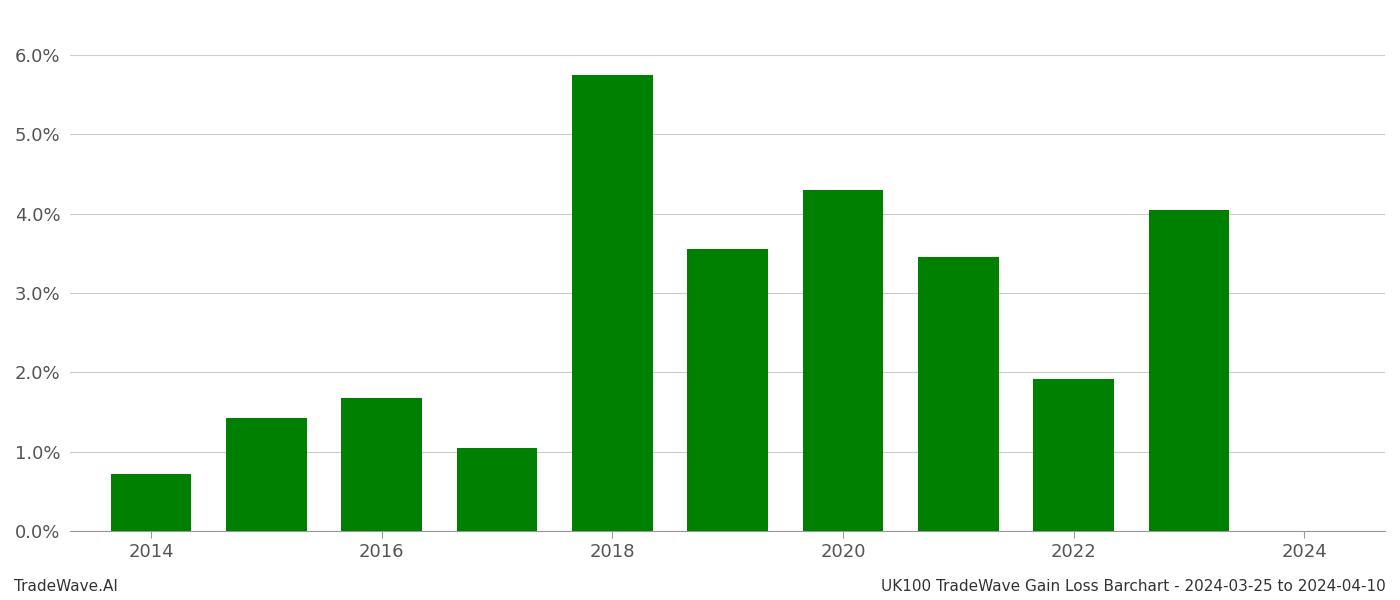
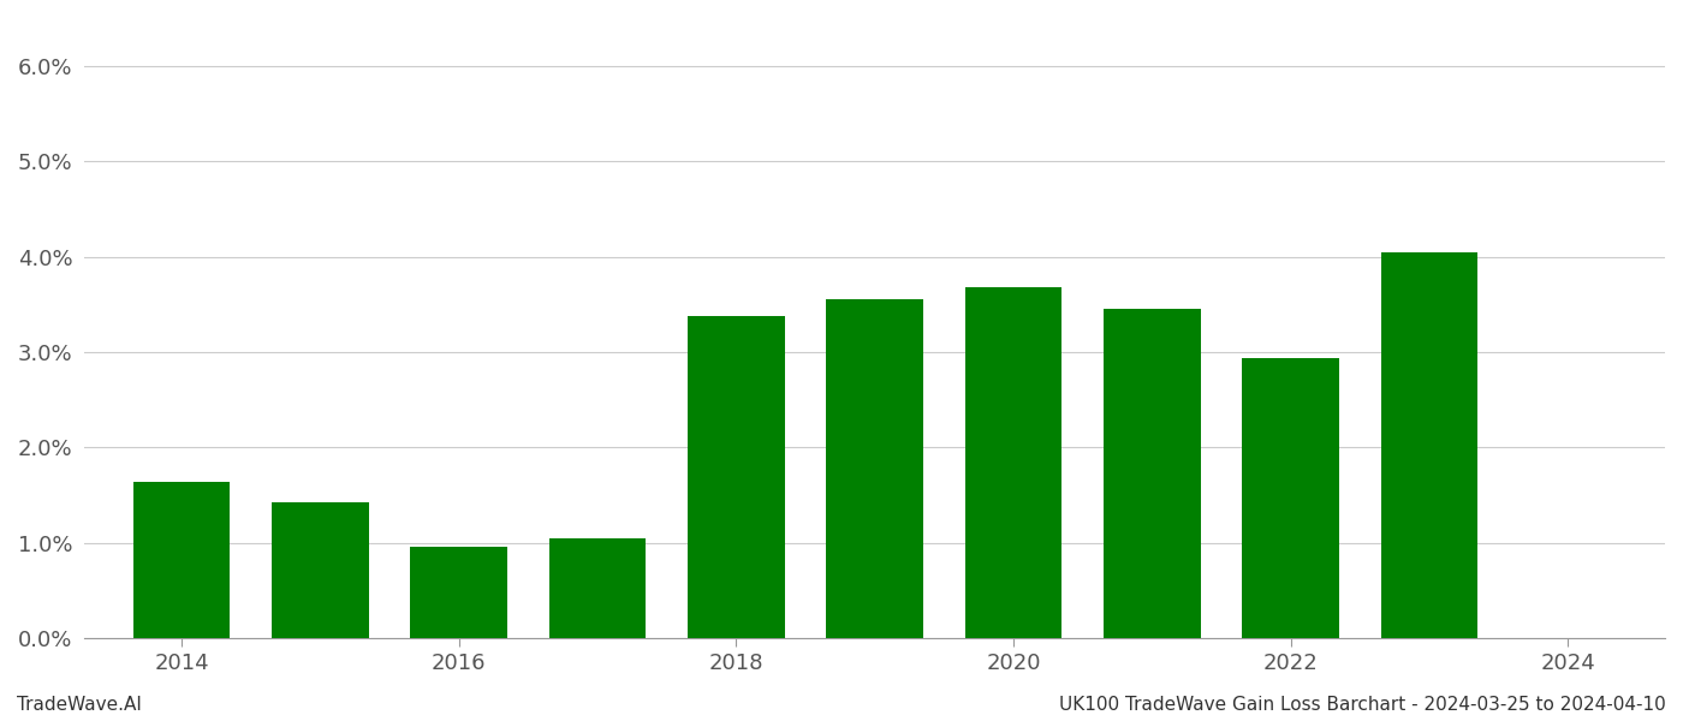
2014: 0.72% -> 1.64%
2016: 1.68% -> 0.96%
2018: 5.75% -> 3.38%
2020: 4.30% -> 3.68%
2022: 1.92% -> 2.94%
